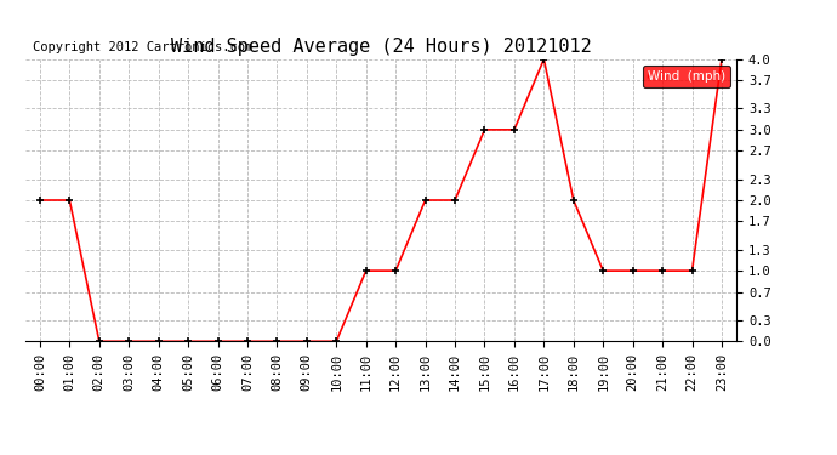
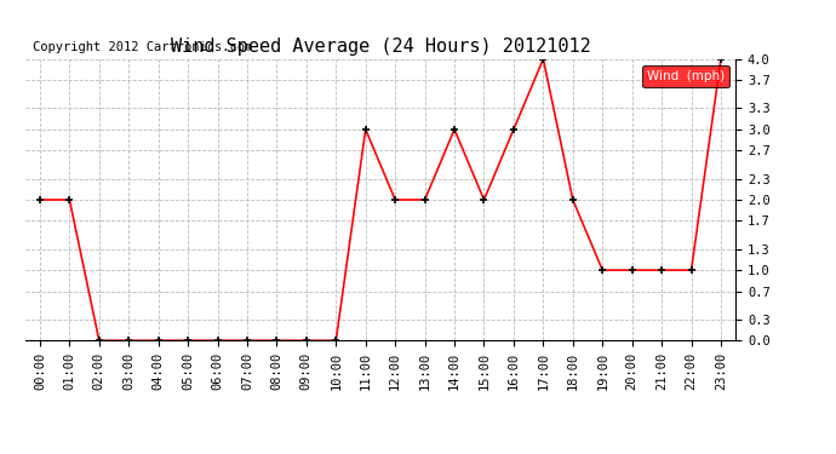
11:00: 1 -> 3
12:00: 1 -> 2
14:00: 2 -> 3
15:00: 3 -> 2
